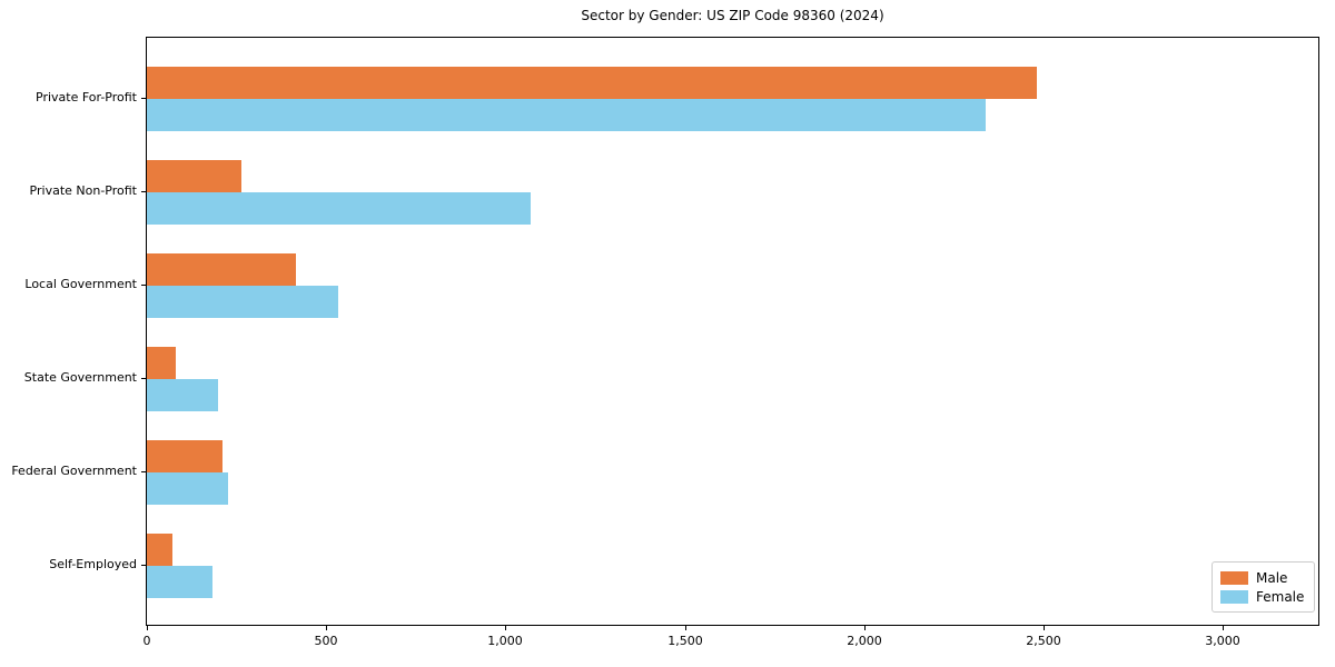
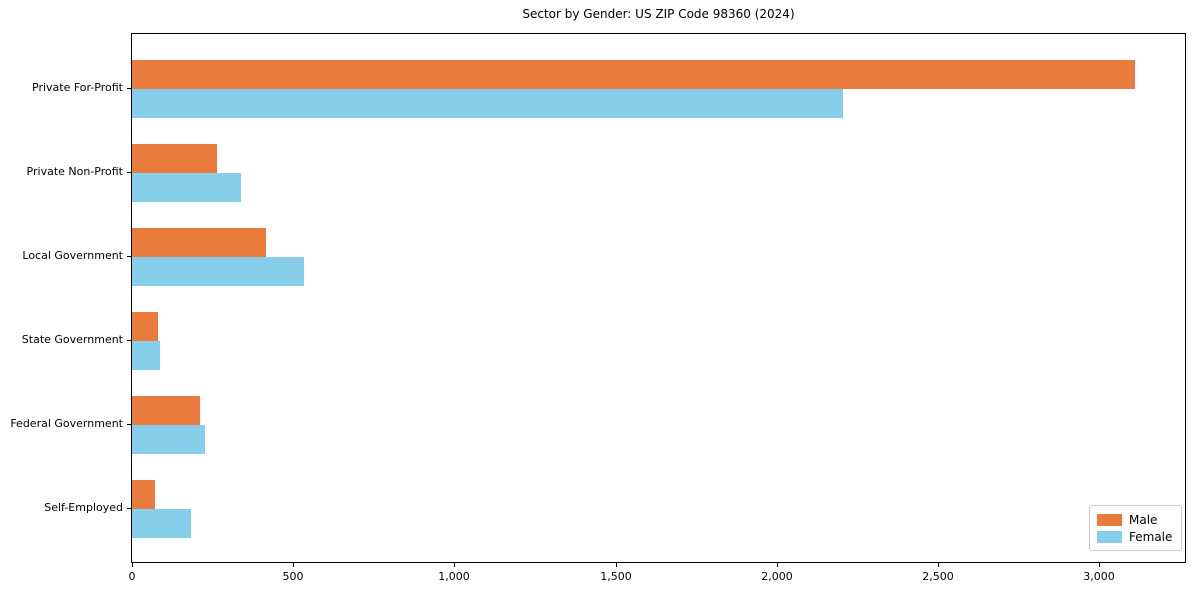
Male/Private For-Profit: 2480 -> 3110
Female/Private For-Profit: 2340 -> 2200
Female/Private Non-Profit: 1070 -> 340
Female/State Government: 200 -> 90
